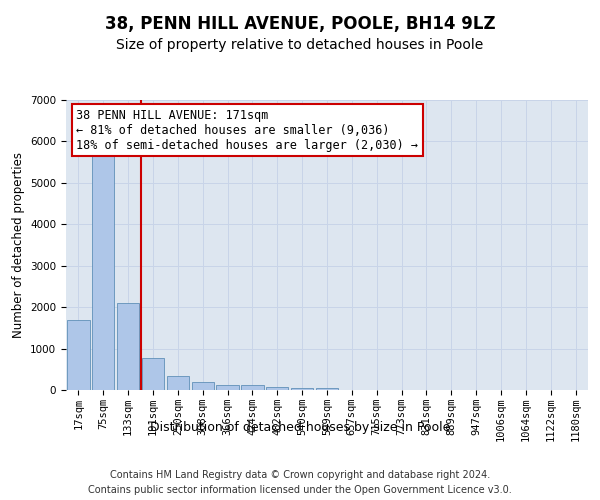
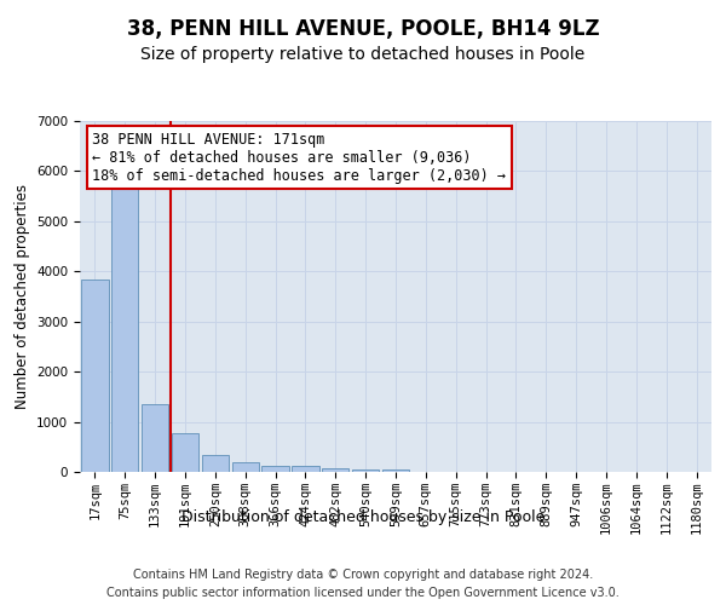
17sqm: 1700 -> 3850
133sqm: 2100 -> 1350
